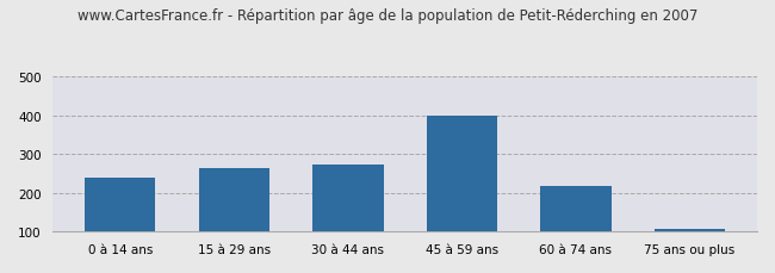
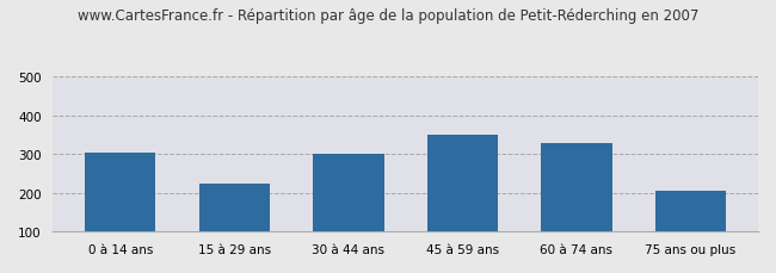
0 à 14 ans: 238 -> 305
15 à 29 ans: 265 -> 225
30 à 44 ans: 272 -> 300
45 à 59 ans: 401 -> 350
60 à 74 ans: 218 -> 330
75 ans ou plus: 108 -> 205
